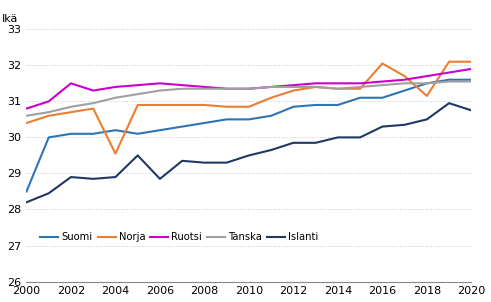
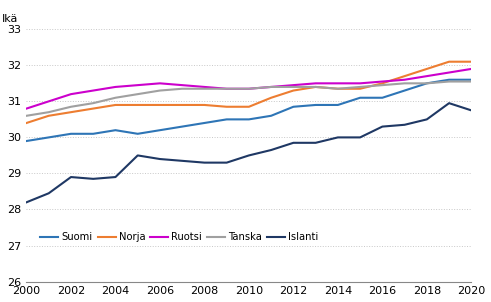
Suomi/2000: 28.50 -> 29.90
Ruotsi/2002: 31.50 -> 31.20
Norja/2004: 29.55 -> 30.90
Islanti/2006: 28.85 -> 29.40
Norja/2016: 32.05 -> 31.50
Norja/2018: 31.15 -> 31.90
